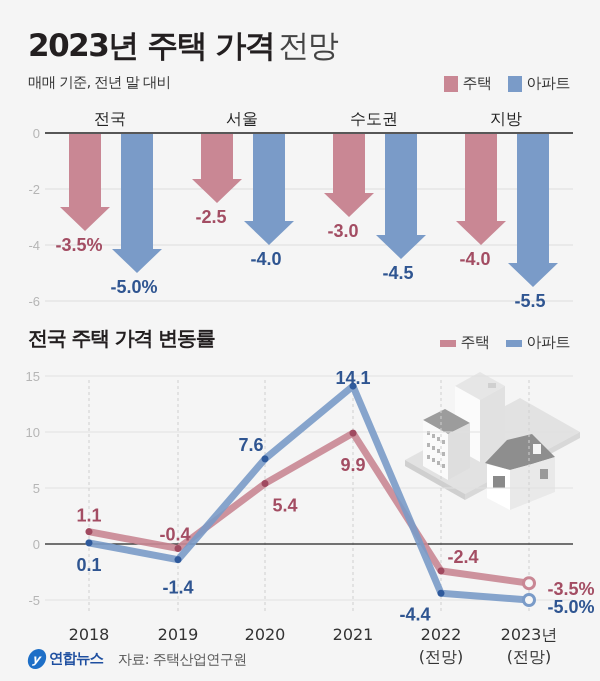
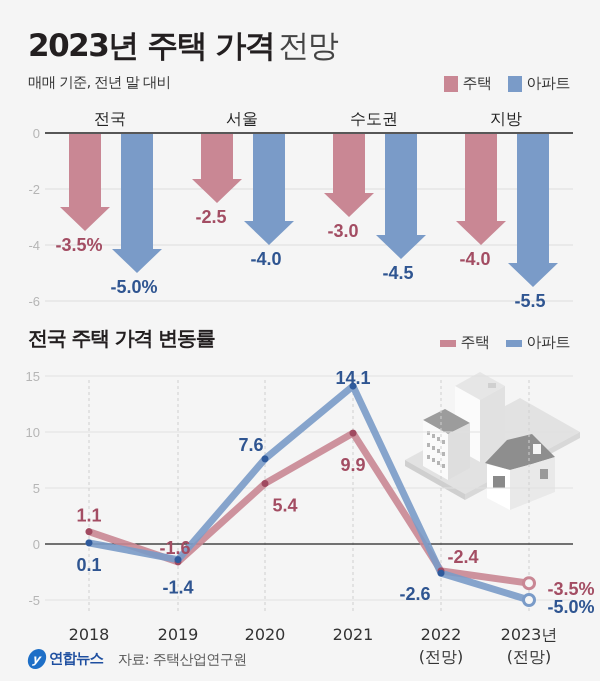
전국 주택 가격 변동률/주택/2019: -0.4 -> -1.6
전국 주택 가격 변동률/아파트/2022 (전망): -4.4 -> -2.6
